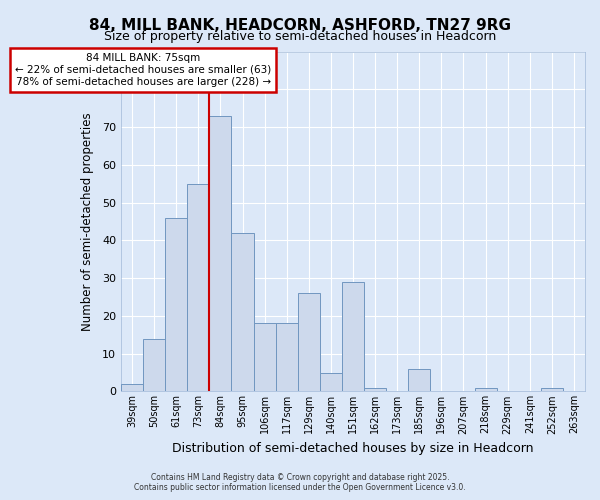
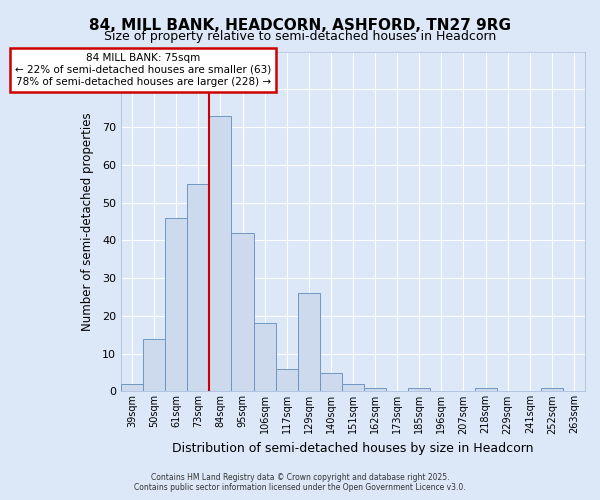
117sqm: 18 -> 6
151sqm: 29 -> 2
185sqm: 6 -> 1
